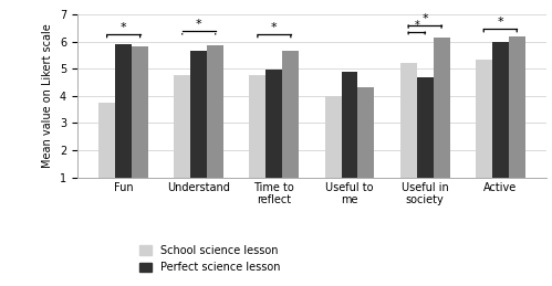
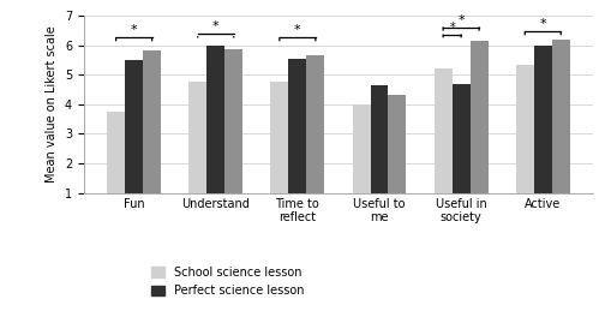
Perfect science lesson/Fun: 5.90 -> 5.50
Perfect science lesson/Understand: 5.65 -> 6.00
Perfect science lesson/Time to reflect: 4.95 -> 5.55
Perfect science lesson/Useful to me: 4.90 -> 4.65
